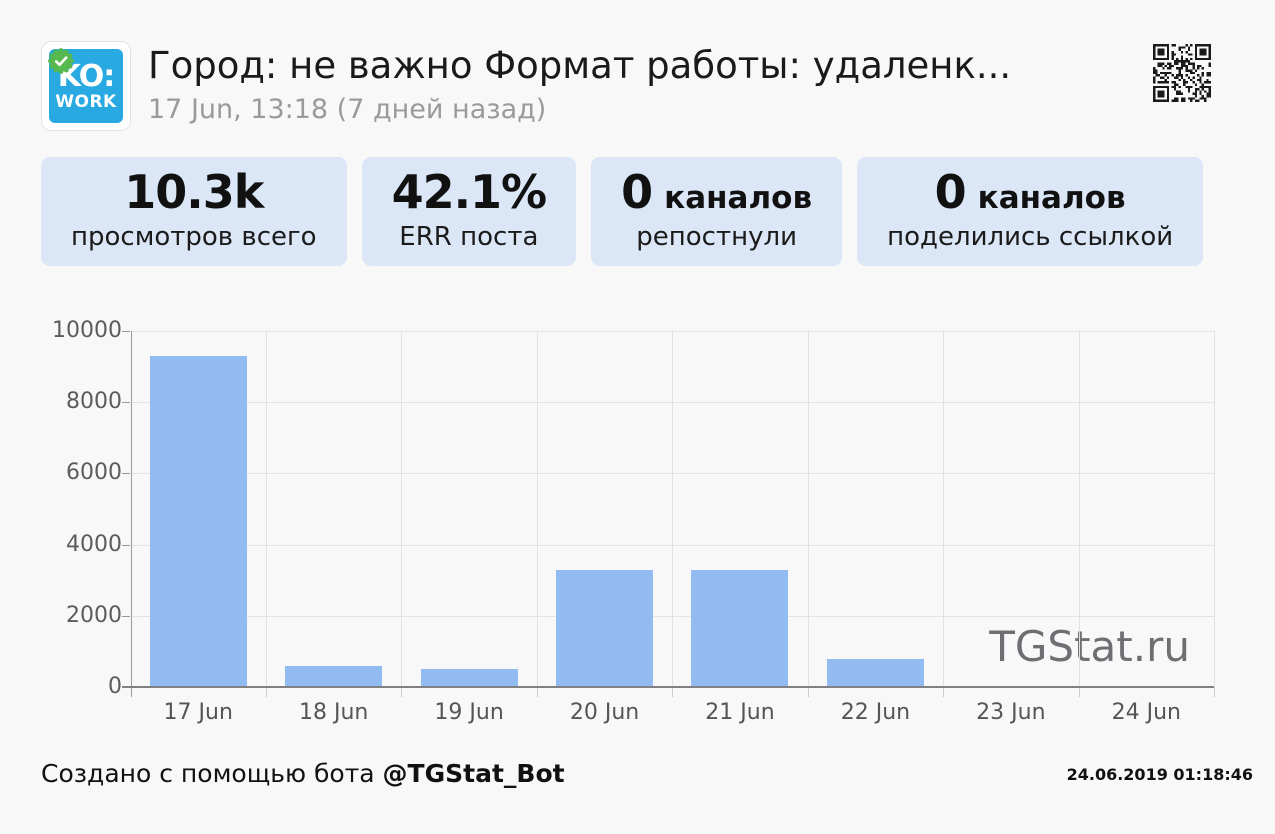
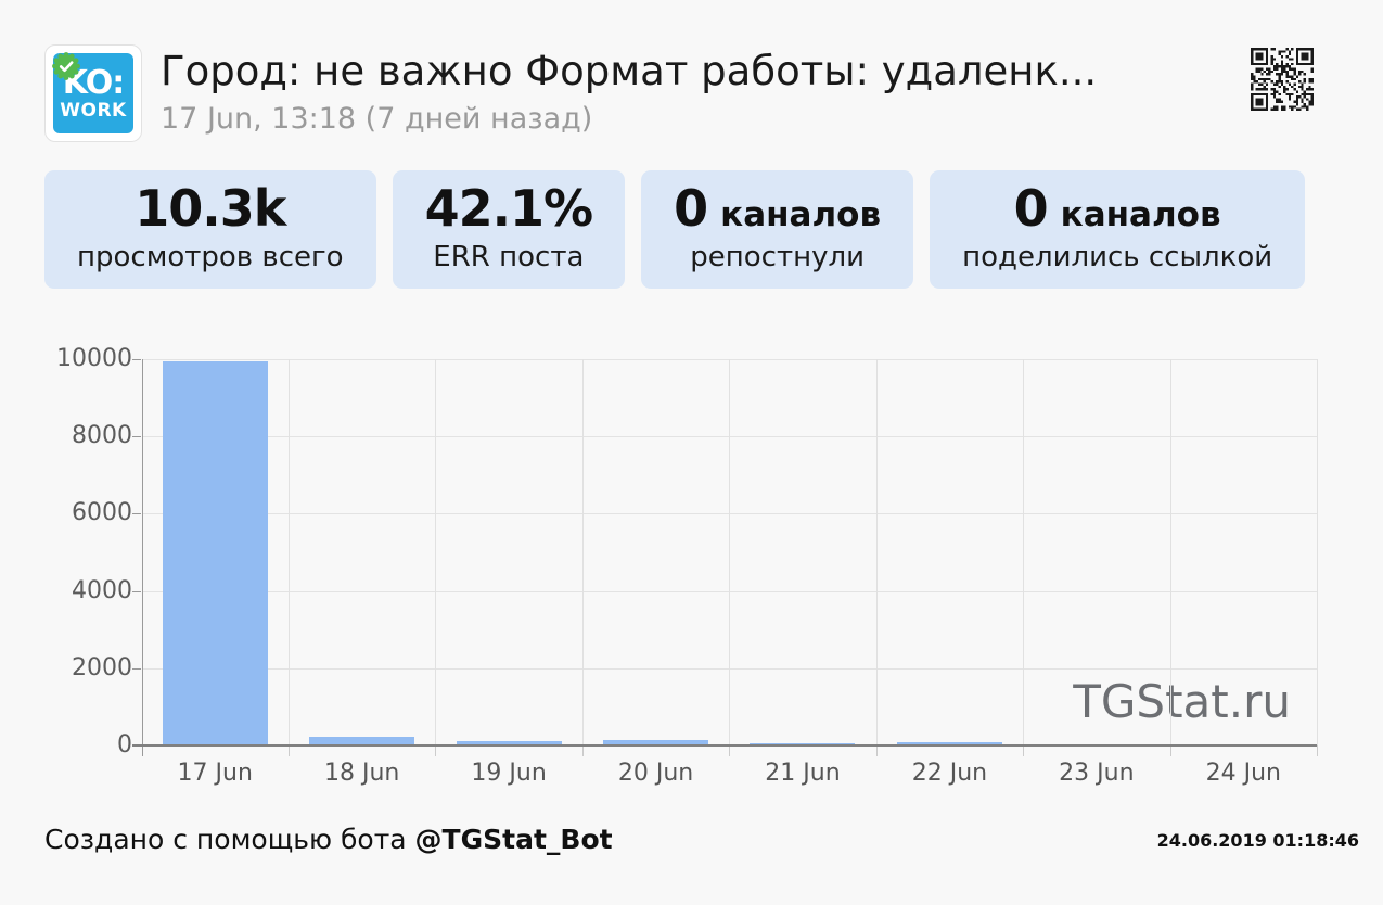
17 Jun: 9300 -> 9900
18 Jun: 600 -> 200
19 Jun: 500 -> 100
20 Jun: 3300 -> 100
21 Jun: 3300 -> 100
22 Jun: 800 -> 100
